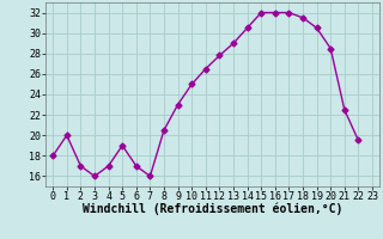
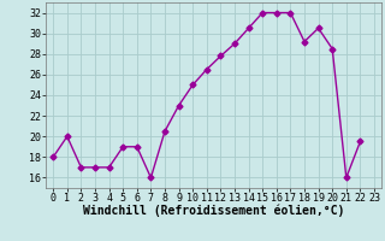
3: 16.0 -> 17.0
6: 17.0 -> 19.0
18: 31.5 -> 29.2
21: 22.5 -> 16.0
